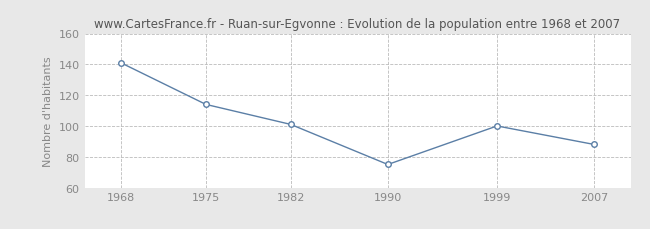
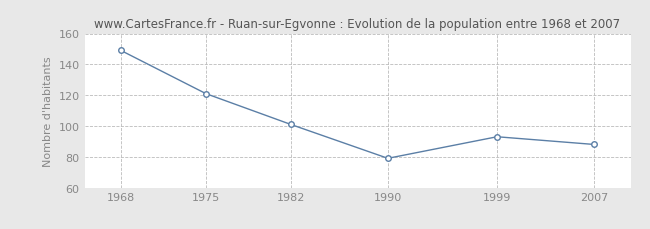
1968: 141 -> 149
1975: 114 -> 121
1990: 75 -> 79
1999: 100 -> 93
